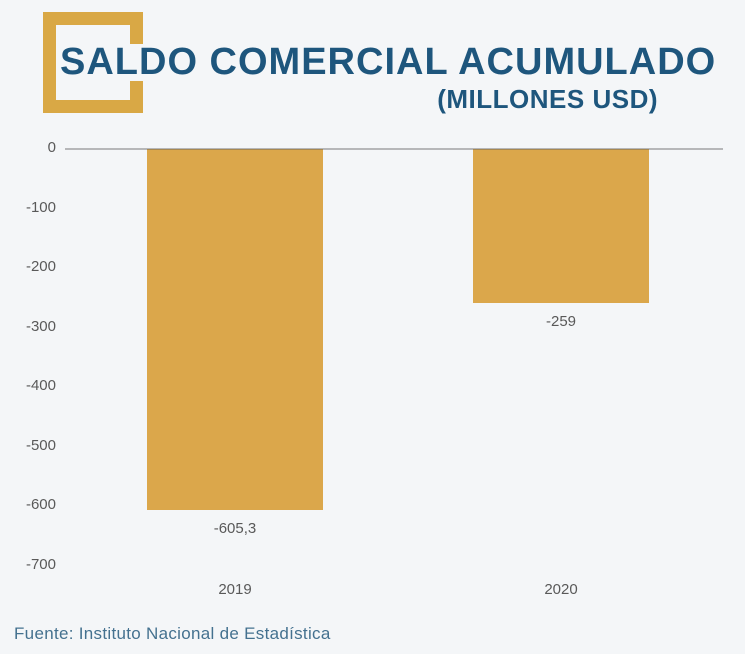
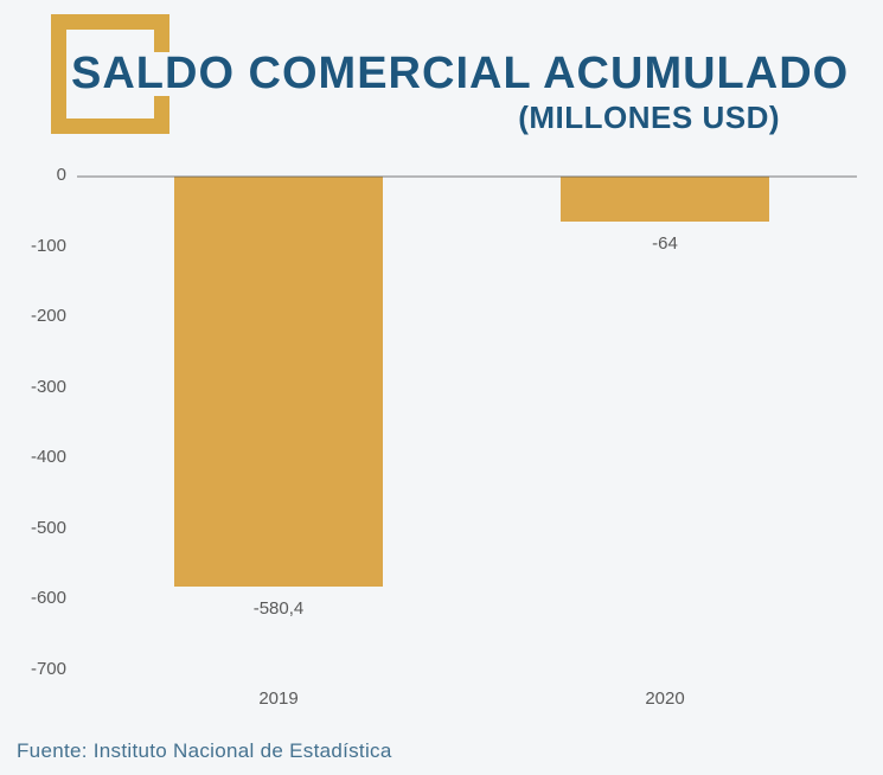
2019: -605,3 -> -580,4
2020: -259 -> -64
